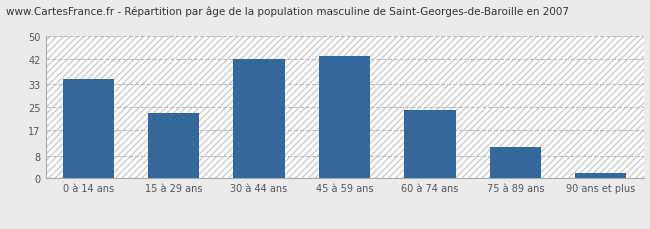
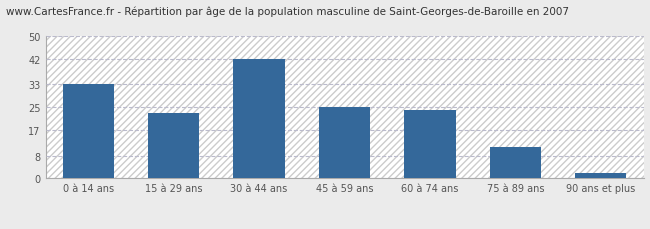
0 à 14 ans: 35 -> 33
45 à 59 ans: 43 -> 25
